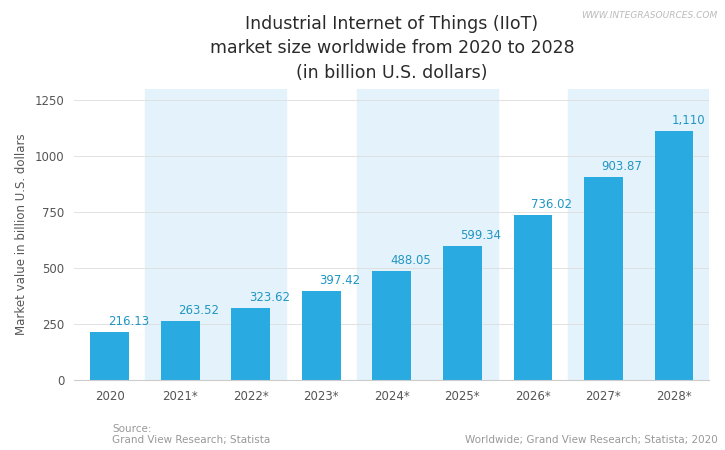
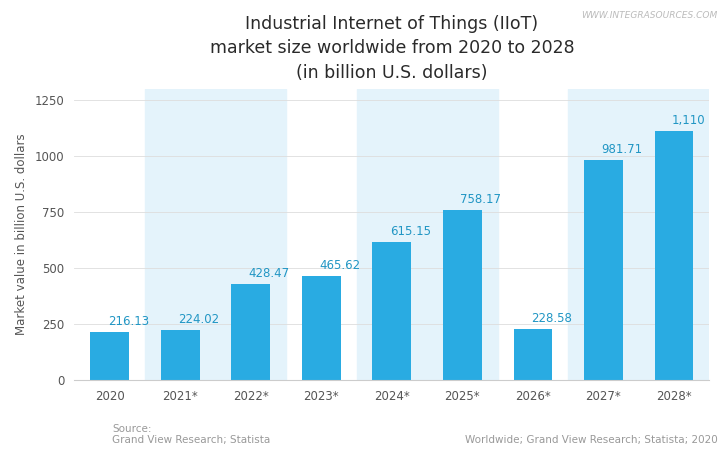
2021*: 263.52 -> 224.02
2022*: 323.62 -> 428.47
2023*: 397.42 -> 465.62
2024*: 488.05 -> 615.15
2025*: 599.34 -> 758.17
2026*: 736.02 -> 228.58
2027*: 903.87 -> 981.71
